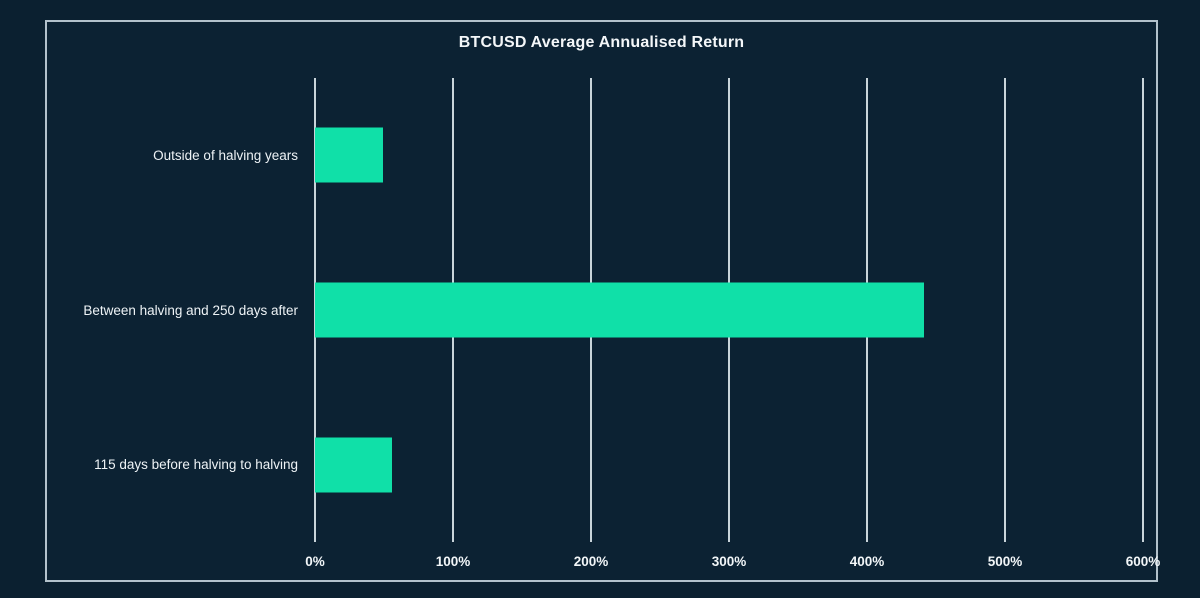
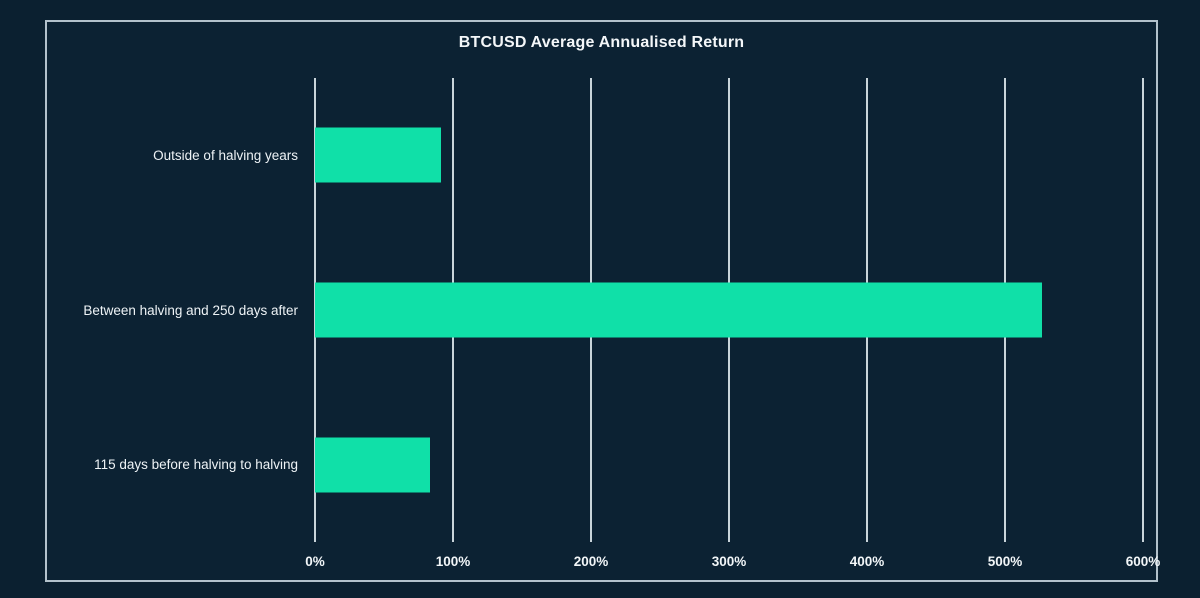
Outside of halving years: 49% -> 91%
Between halving and 250 days after: 441% -> 527%
115 days before halving to halving: 56% -> 83%
